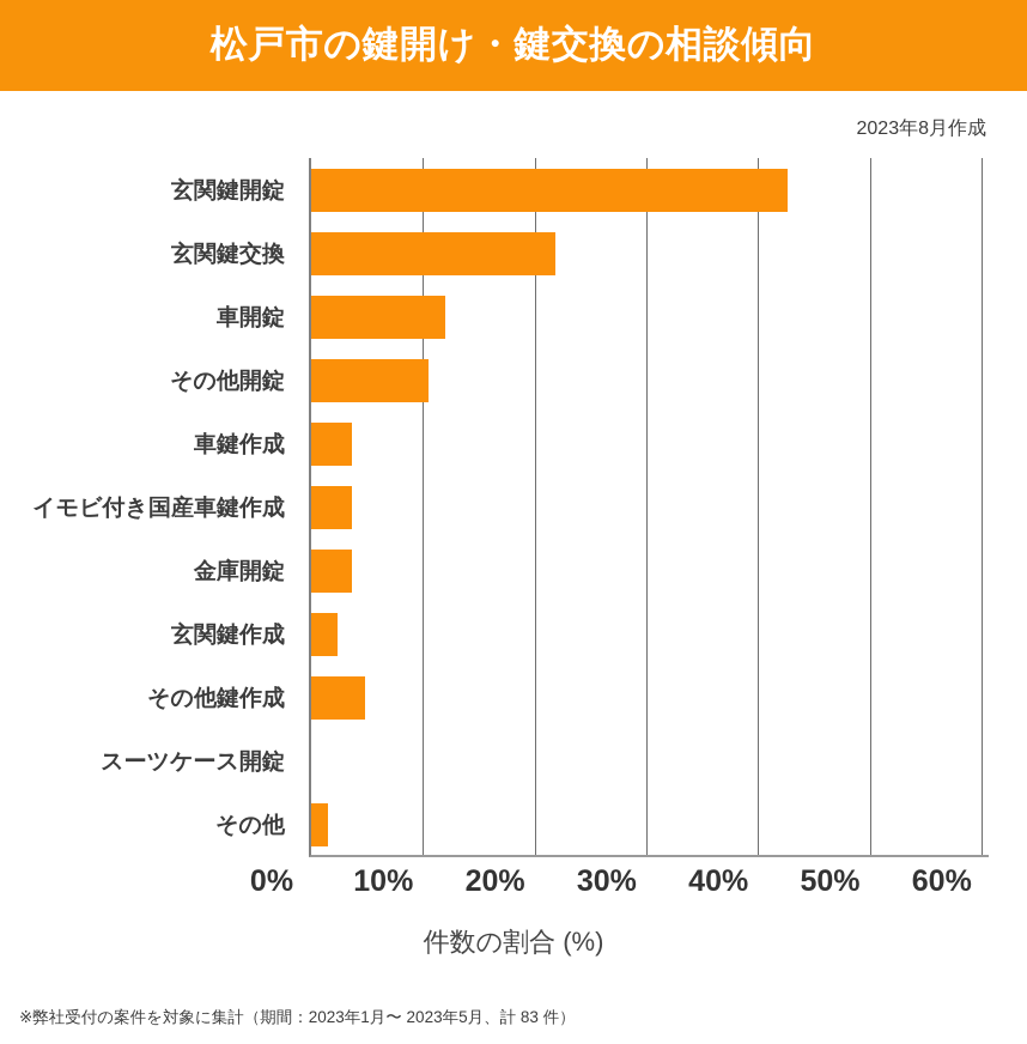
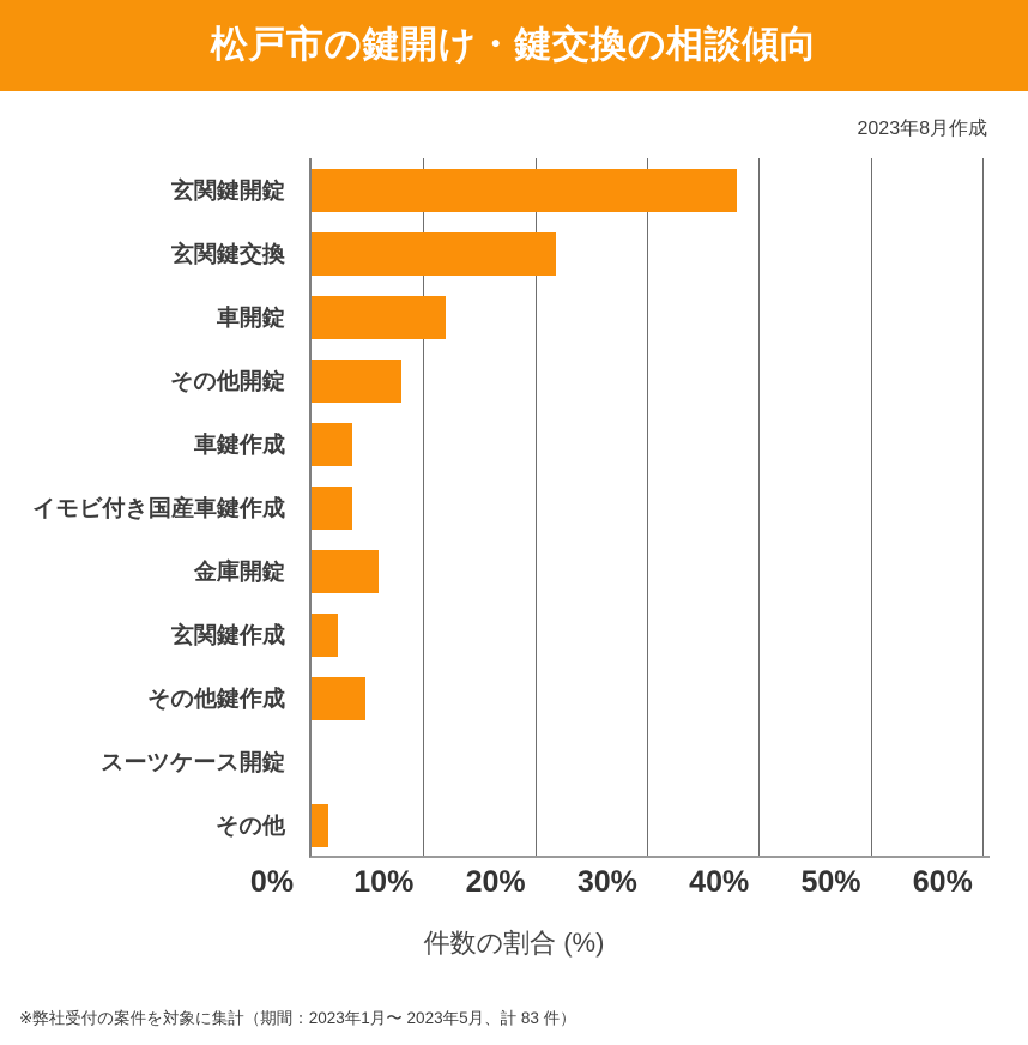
玄関鍵開錠: 43% -> 38%
その他開錠: 10% -> 8%
金庫開錠: 4% -> 6%
